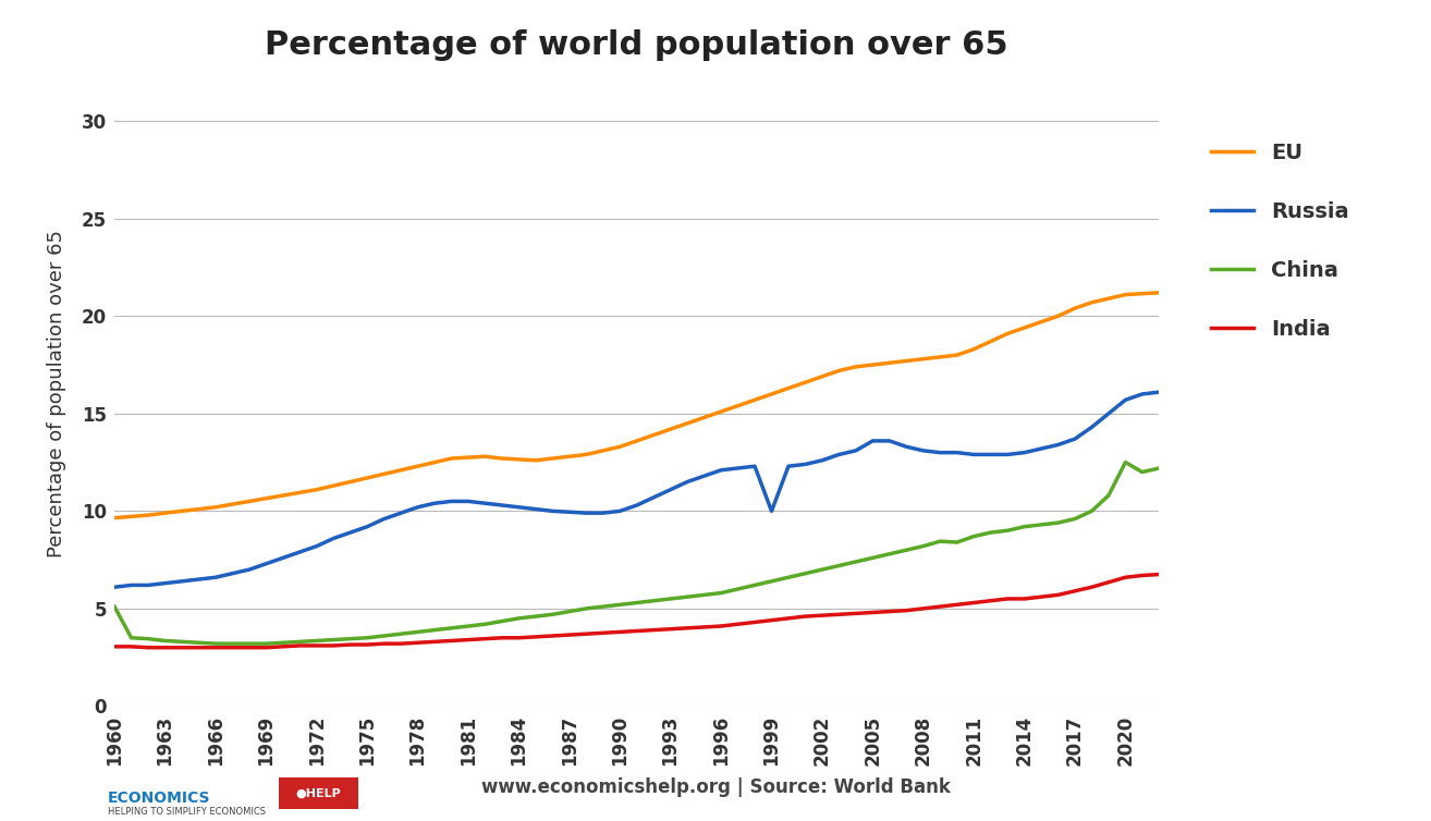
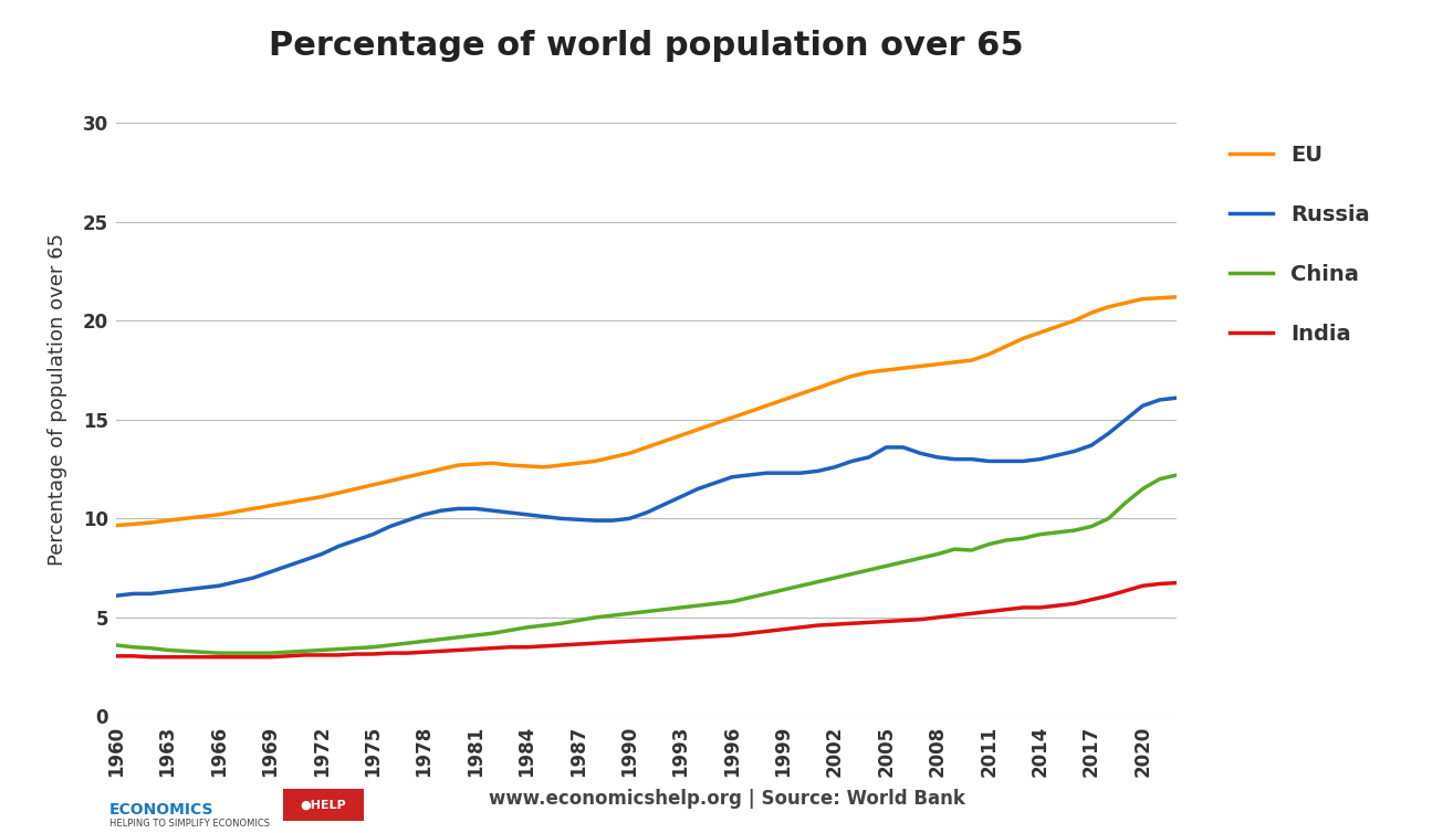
China/1960: 5.1 -> 3.6
Russia/1999: 10.0 -> 12.3
China/2020: 12.5 -> 11.5
